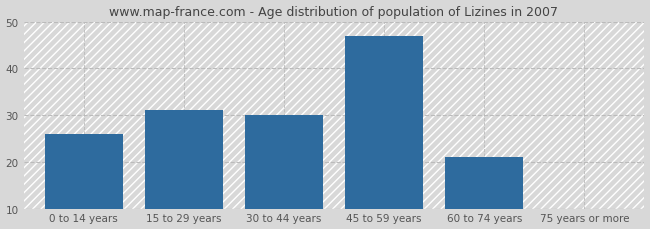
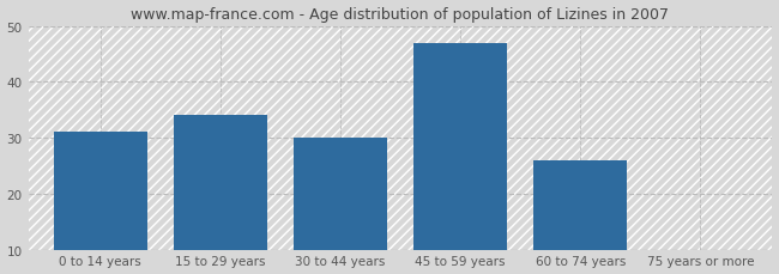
0 to 14 years: 26 -> 31
15 to 29 years: 31 -> 34
60 to 74 years: 21 -> 26
